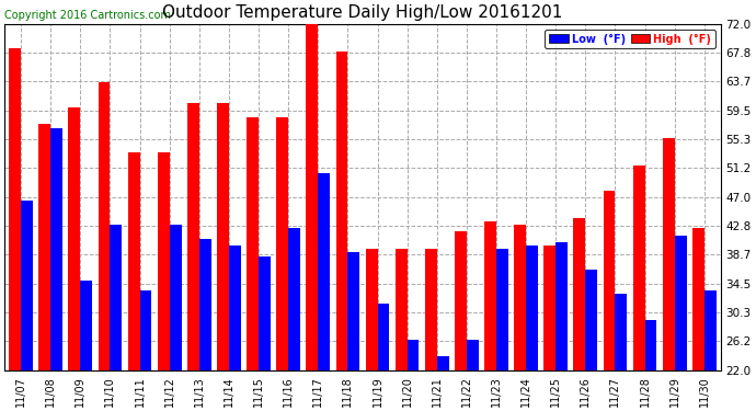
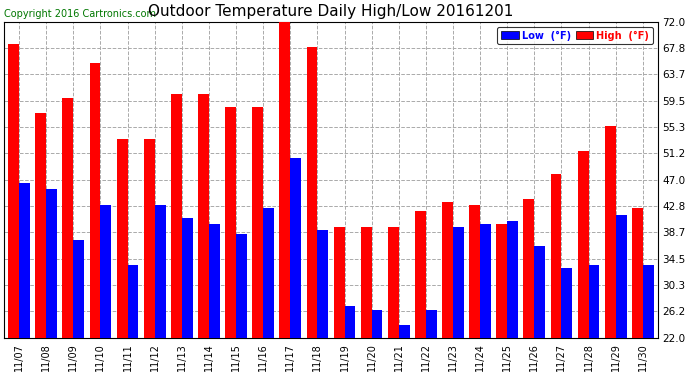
Low (°F)/11/08: 57.0 -> 45.5
Low (°F)/11/09: 35.0 -> 37.5
High (°F)/11/10: 63.6 -> 65.5
Low (°F)/11/19: 31.6 -> 27.0
Low (°F)/11/28: 29.2 -> 33.5
